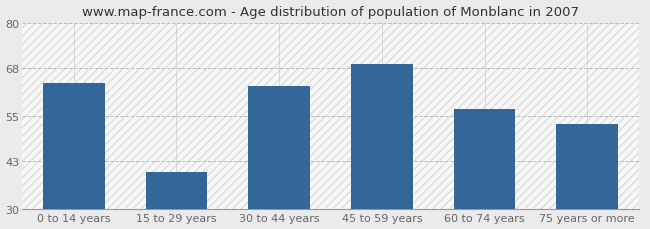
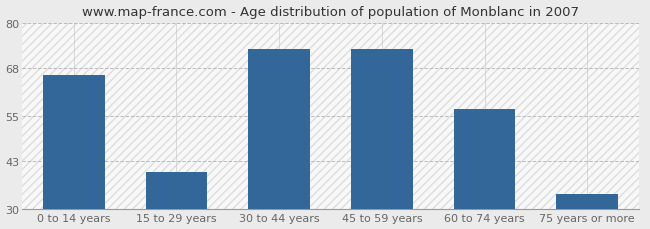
0 to 14 years: 64 -> 66
30 to 44 years: 63 -> 73
45 to 59 years: 69 -> 73
75 years or more: 53 -> 34
